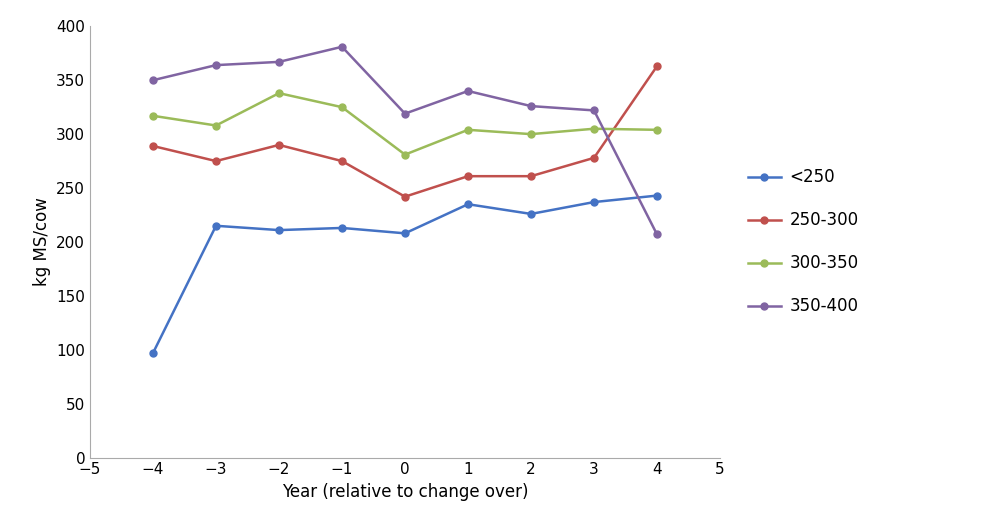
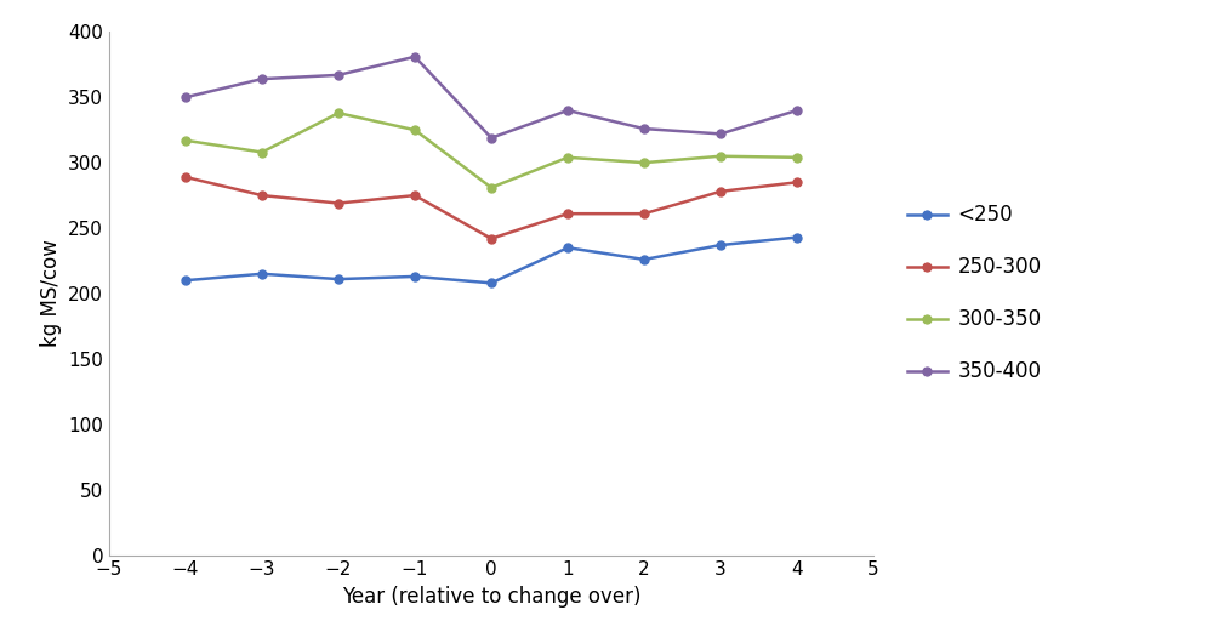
<250/−4: 97 -> 210
250-300/−2: 290 -> 269
250-300/4: 363 -> 285
350-400/4: 207 -> 340
